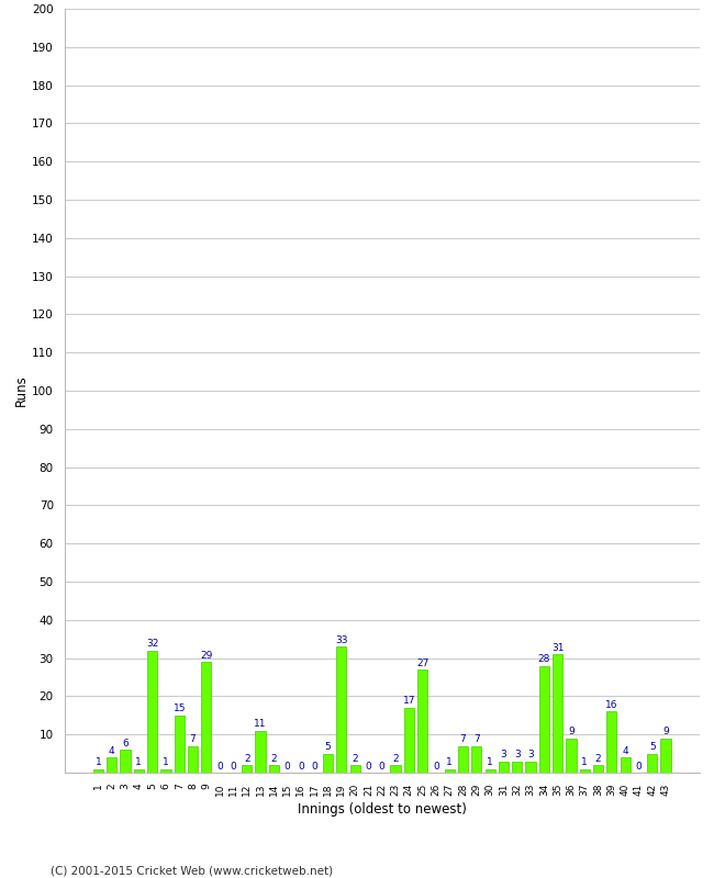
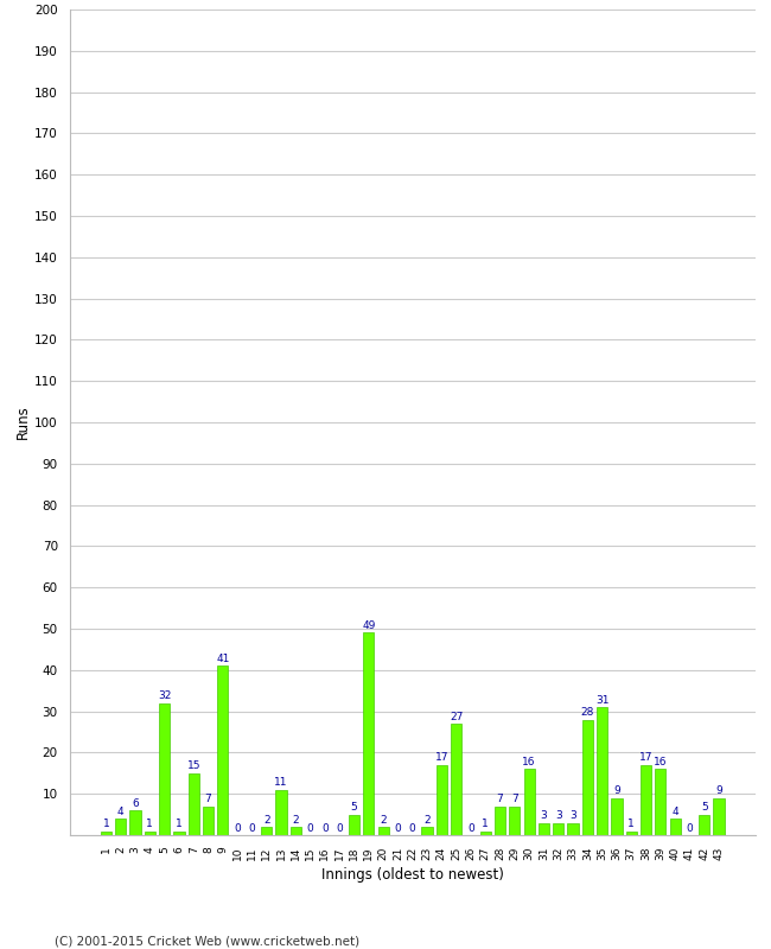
9: 29 -> 41
19: 33 -> 49
30: 1 -> 16
38: 2 -> 17
